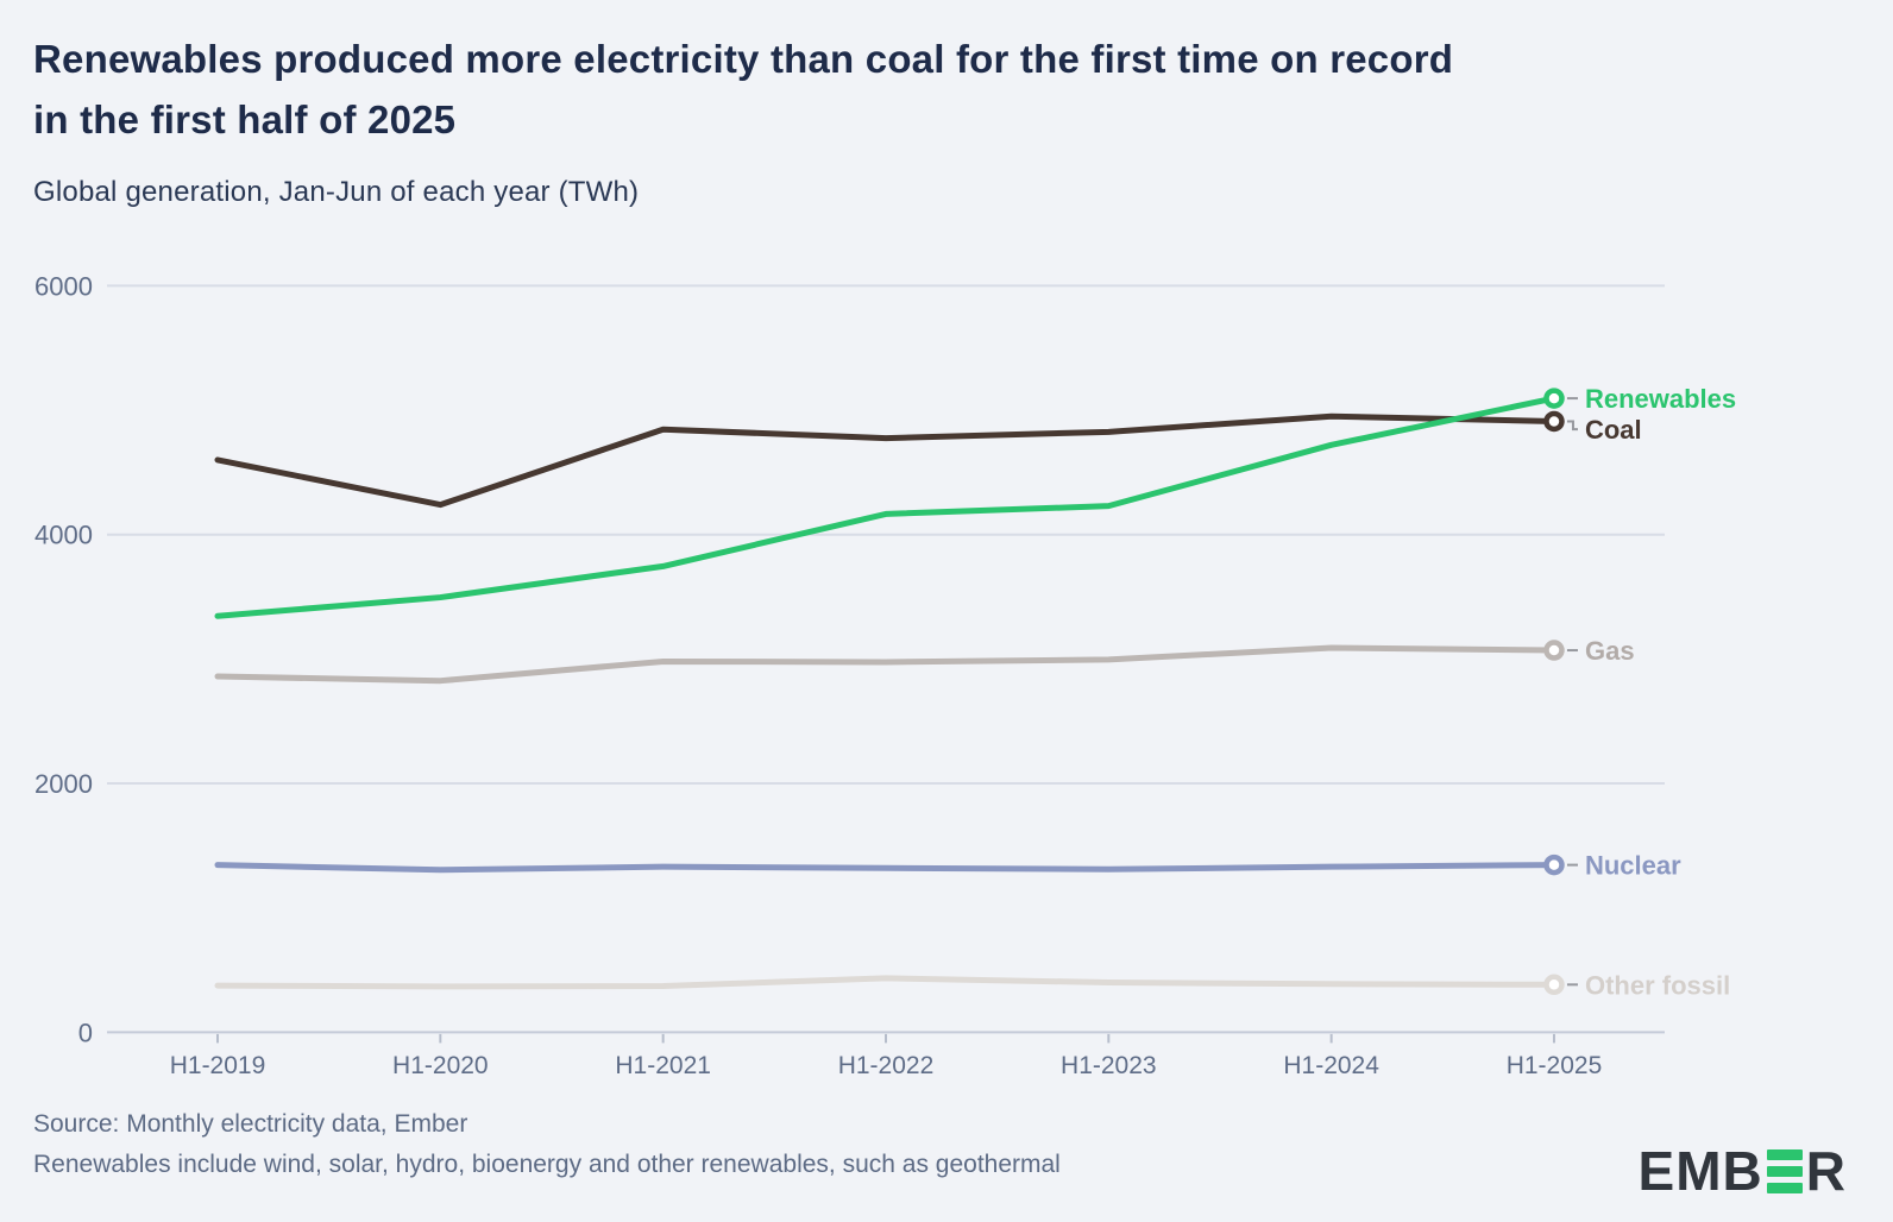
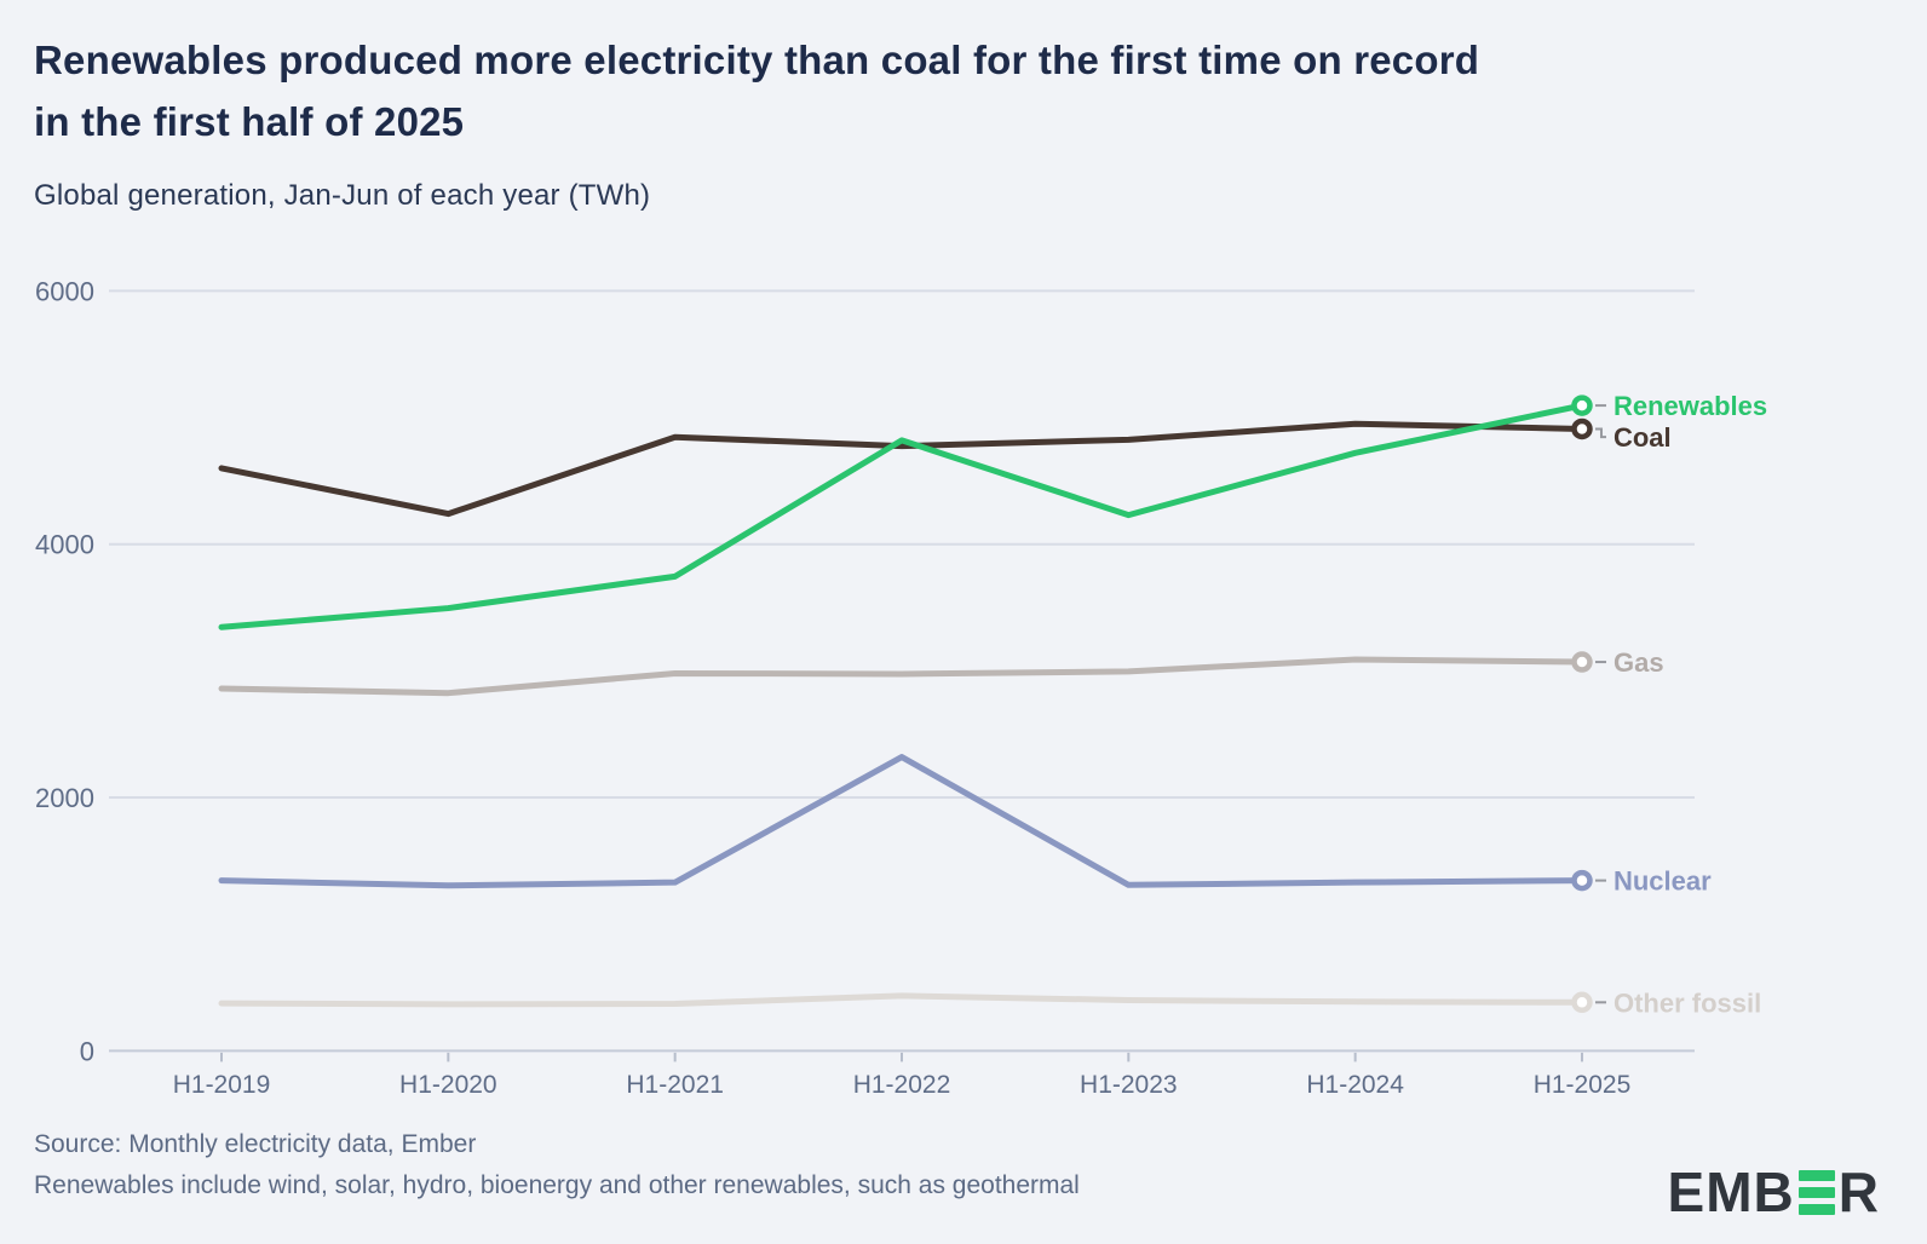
Nuclear/H1-2022: 1320 -> 2320
Renewables/H1-2022: 4160 -> 4820
